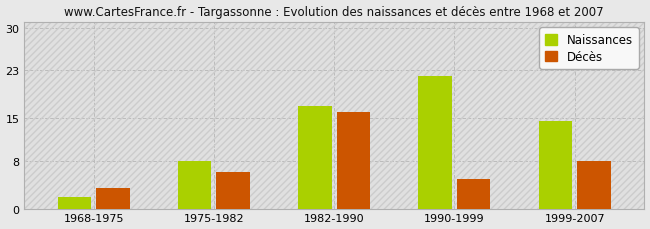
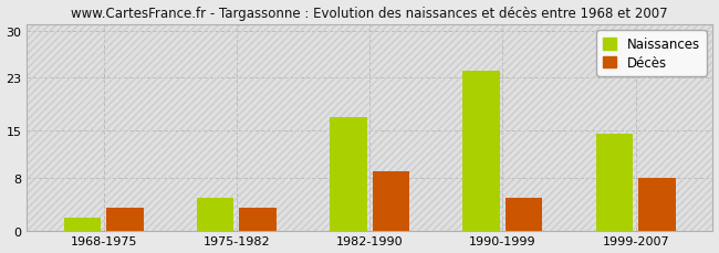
Naissances/1975-1982: 8.0 -> 5.0
Décès/1975-1982: 6.2 -> 3.5
Décès/1982-1990: 16.0 -> 9.0
Naissances/1990-1999: 22.0 -> 24.0
